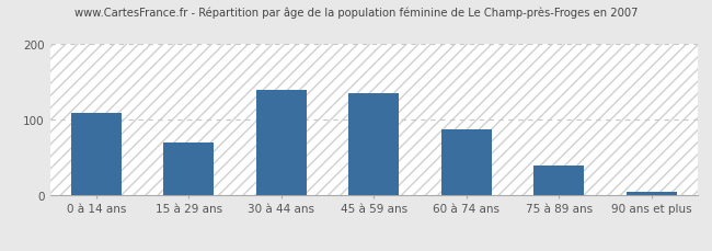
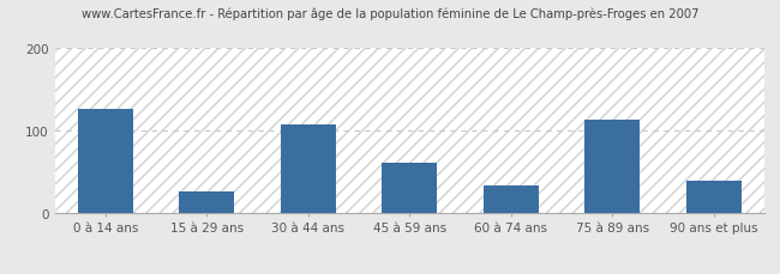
0 à 14 ans: 110 -> 126
15 à 29 ans: 70 -> 26
30 à 44 ans: 140 -> 108
45 à 59 ans: 135 -> 62
60 à 74 ans: 88 -> 34
75 à 89 ans: 40 -> 114
90 ans et plus: 5 -> 40
